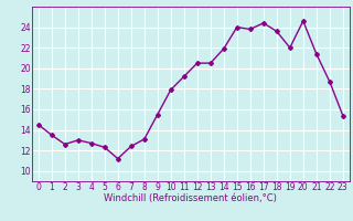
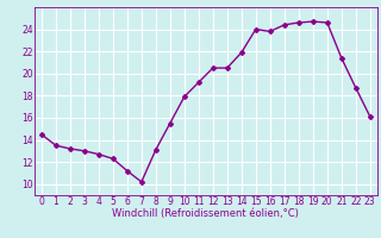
2: 12.6 -> 13.2
7: 12.4 -> 10.2
18: 23.6 -> 24.6
19: 22.0 -> 24.7
23: 15.4 -> 16.1
